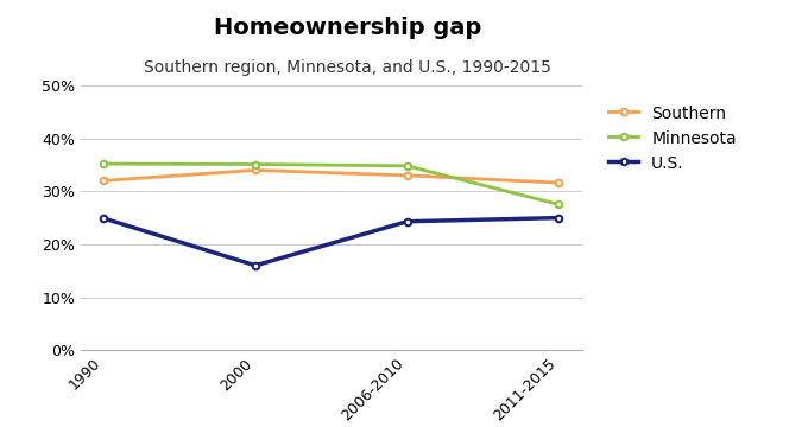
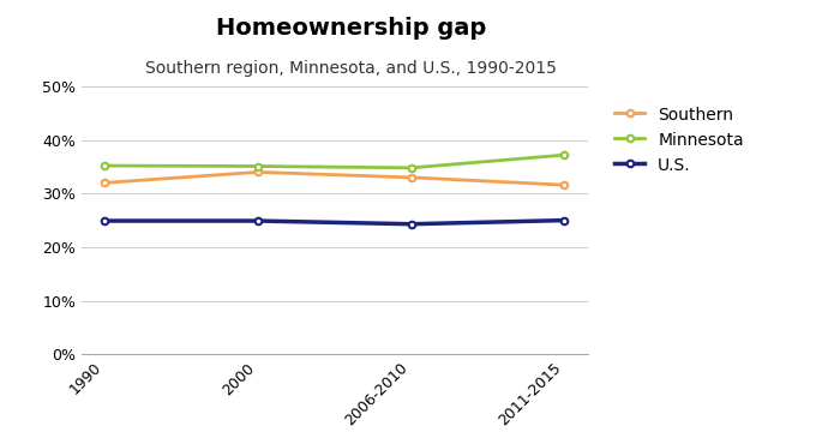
U.S./2000: 16.0% -> 24.9%
Minnesota/2011-2015: 27.5% -> 37.2%
